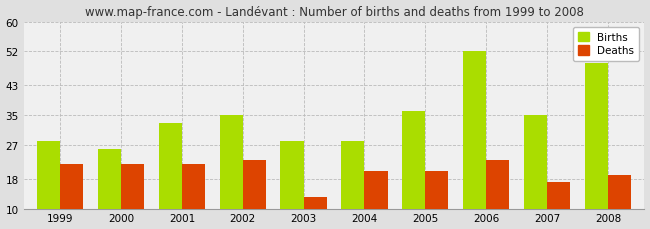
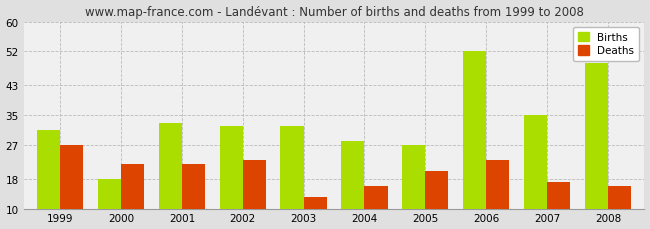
Births/1999: 28 -> 31
Deaths/1999: 22 -> 27
Births/2000: 26 -> 18
Births/2002: 35 -> 32
Births/2003: 28 -> 32
Deaths/2004: 20 -> 16
Births/2005: 36 -> 27
Deaths/2008: 19 -> 16
